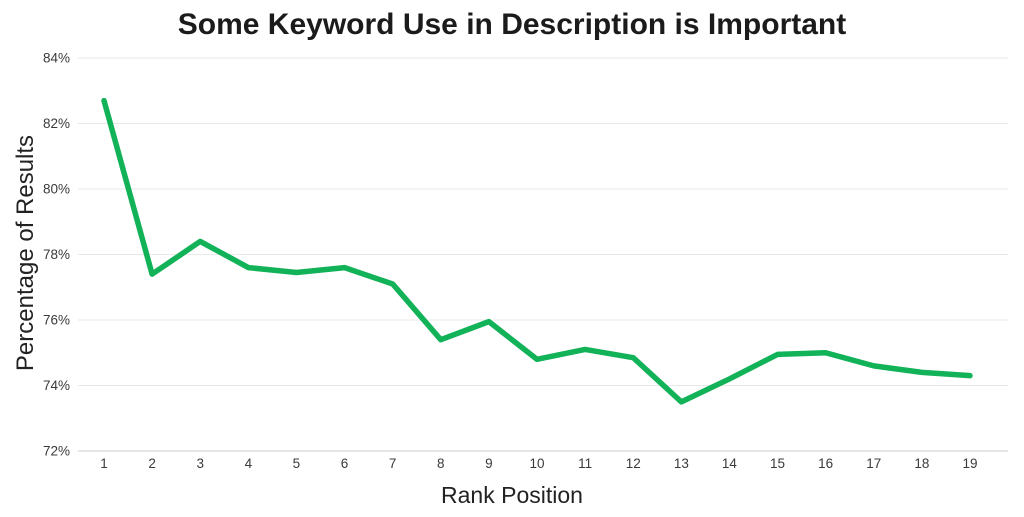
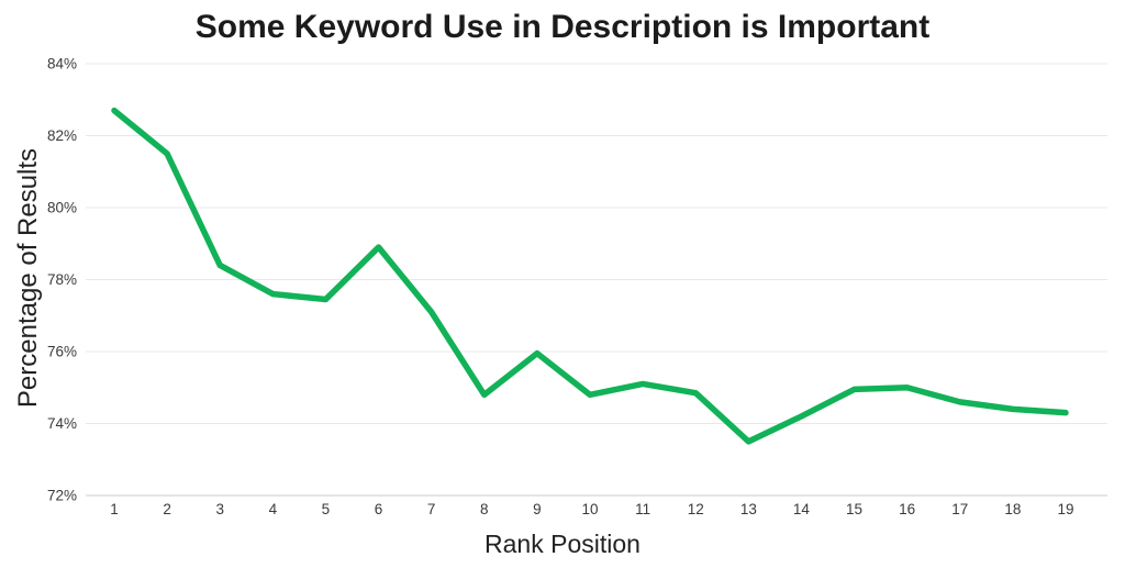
2: 77.4% -> 81.5%
6: 77.6% -> 78.9%
8: 75.4% -> 74.8%
